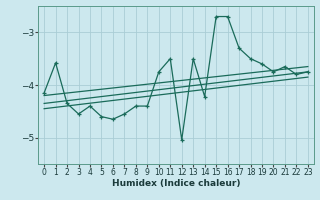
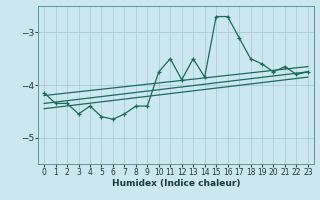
1: -3.58 -> -4.35
12: -5.04 -> -3.90
14: -4.22 -> -3.85
17: -3.30 -> -3.10
